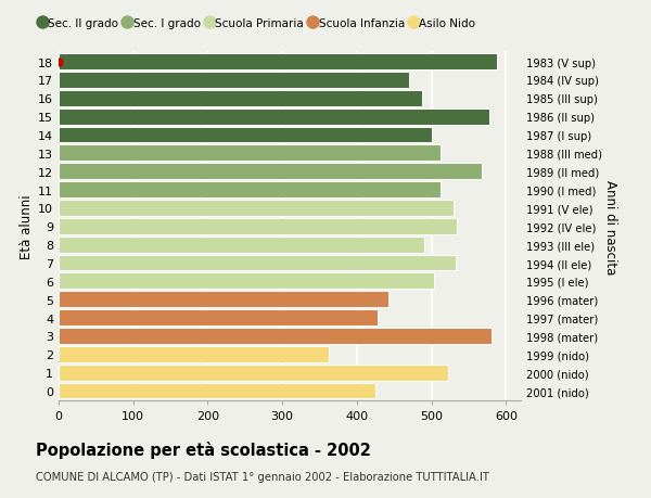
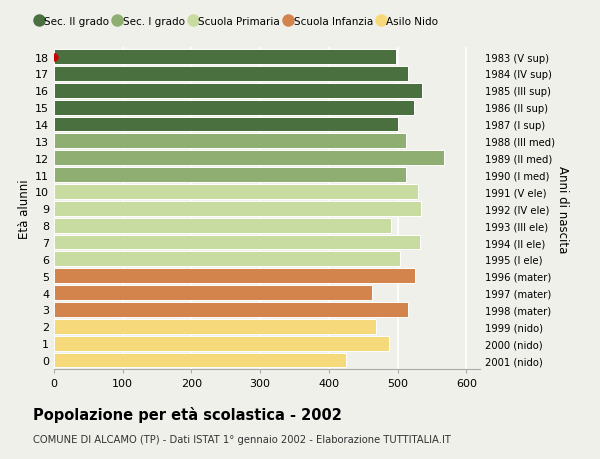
18: 588 -> 498
17: 470 -> 515
16: 488 -> 535
15: 578 -> 524
5: 442 -> 525
4: 428 -> 463
3: 580 -> 515
2: 362 -> 468
1: 522 -> 487
